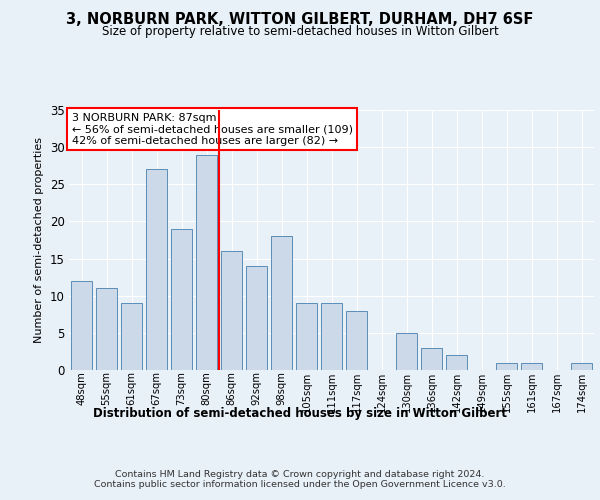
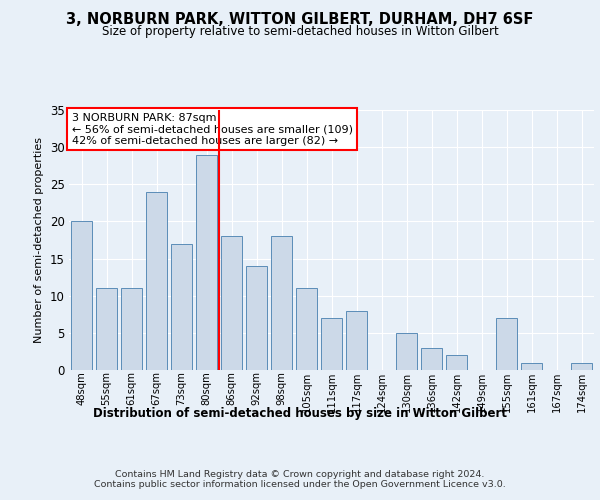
48sqm: 12 -> 20
61sqm: 9 -> 11
67sqm: 27 -> 24
73sqm: 19 -> 17
86sqm: 16 -> 18
105sqm: 9 -> 11
111sqm: 9 -> 7
155sqm: 1 -> 7
